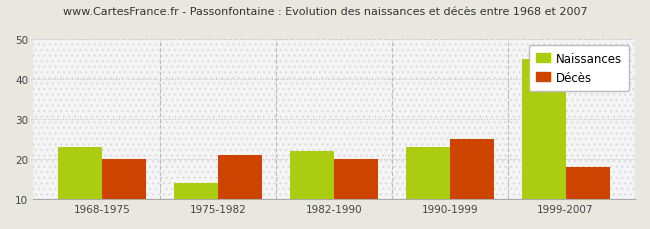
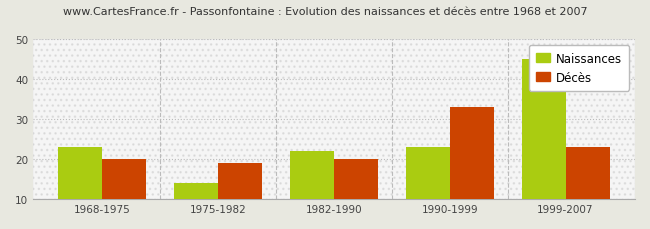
Décès/1975-1982: 21 -> 19
Décès/1990-1999: 25 -> 33
Décès/1999-2007: 18 -> 23
